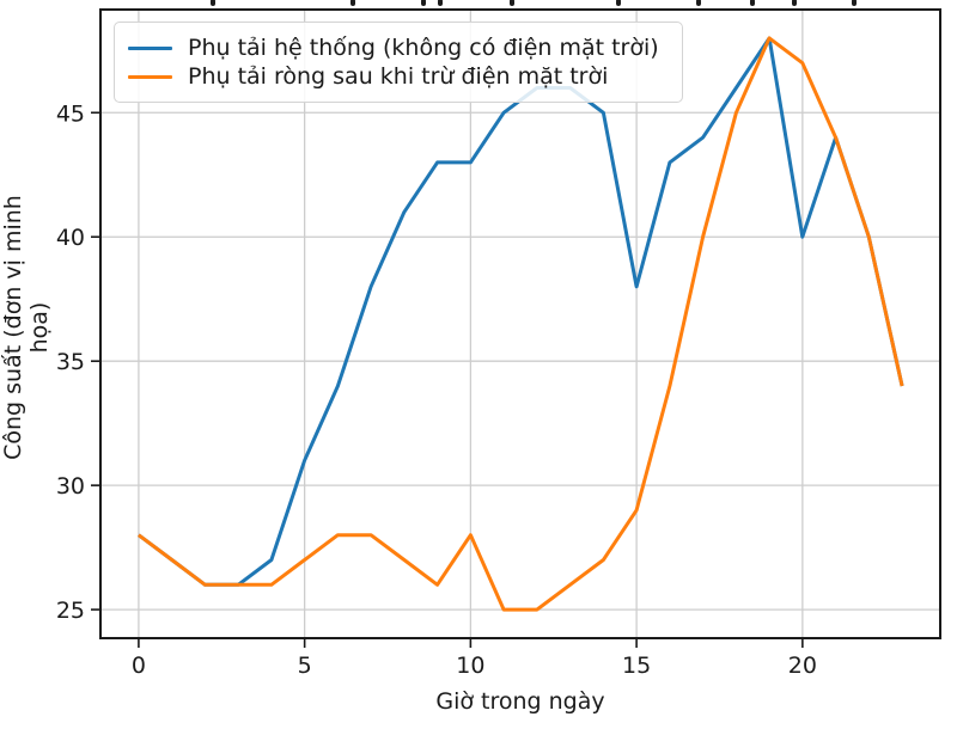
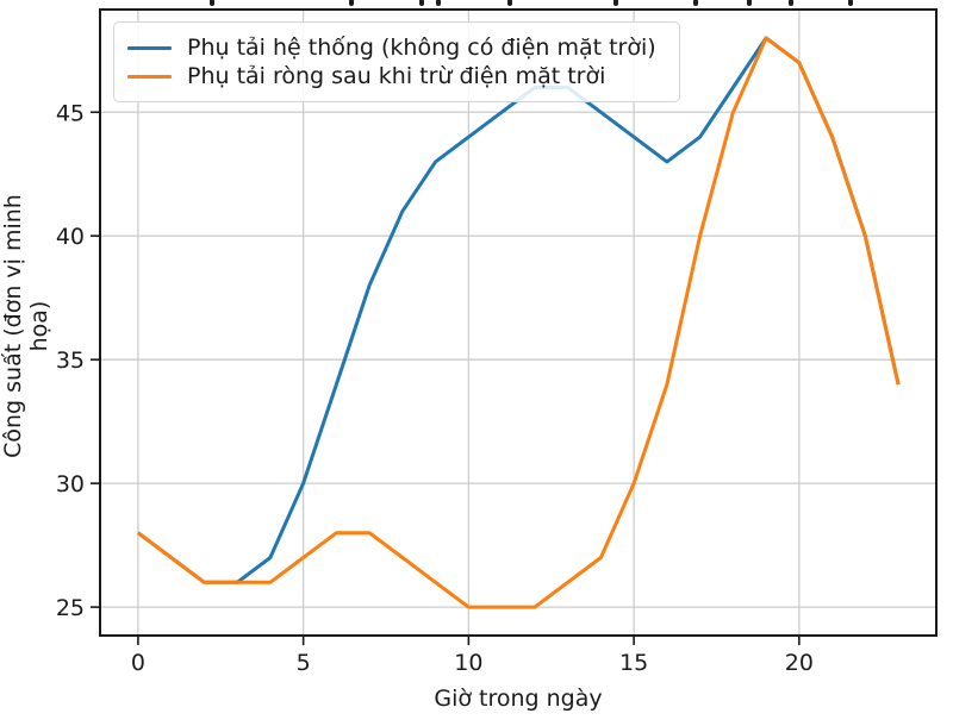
Phụ tải hệ thống (không có điện mặt trời)/5: 31 -> 30
Phụ tải hệ thống (không có điện mặt trời)/10: 43 -> 44
Phụ tải ròng sau khi trừ điện mặt trời/10: 28 -> 25
Phụ tải hệ thống (không có điện mặt trời)/15: 38 -> 44
Phụ tải ròng sau khi trừ điện mặt trời/15: 29 -> 30
Phụ tải hệ thống (không có điện mặt trời)/20: 40 -> 47
